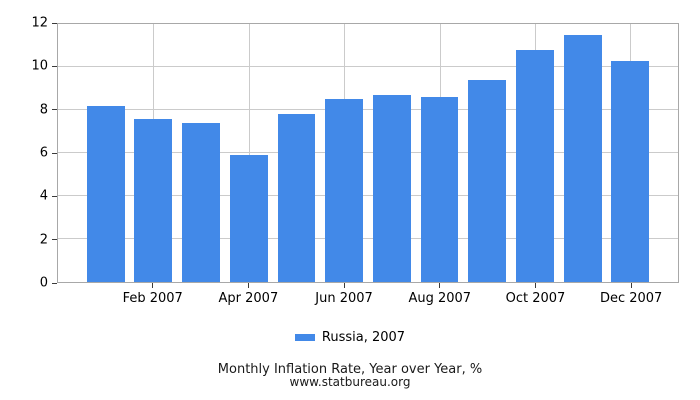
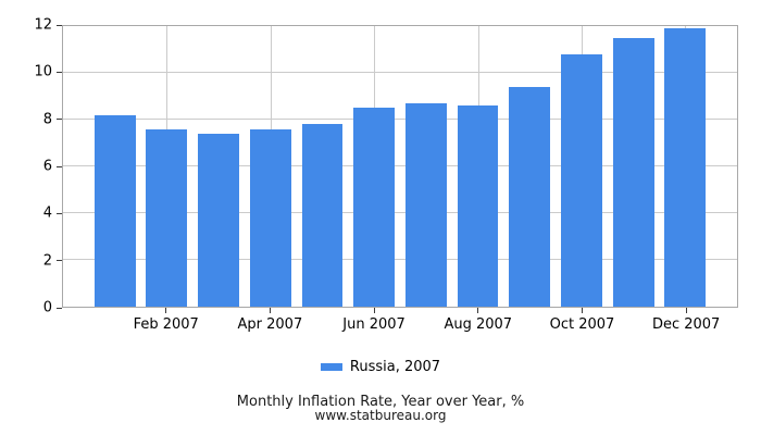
Apr 2007: 5.9 -> 7.6
Dec 2007: 10.3 -> 11.9
